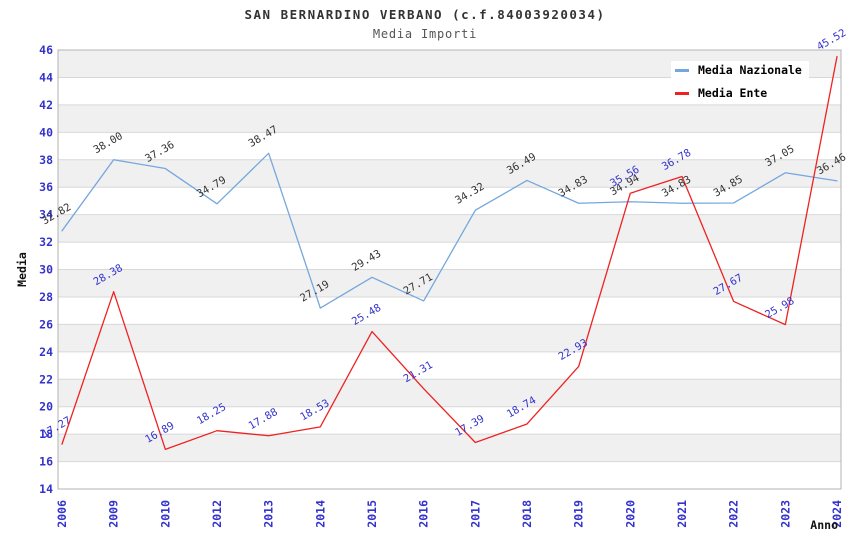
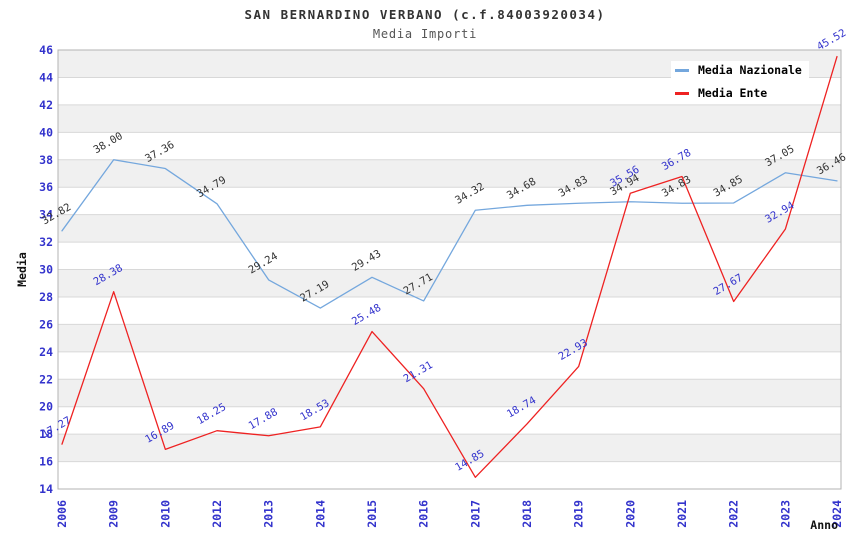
Media Nazionale/2013: 38.47 -> 29.24
Media Ente/2017: 17.39 -> 14.85
Media Nazionale/2018: 36.49 -> 34.68
Media Ente/2023: 25.98 -> 32.94
